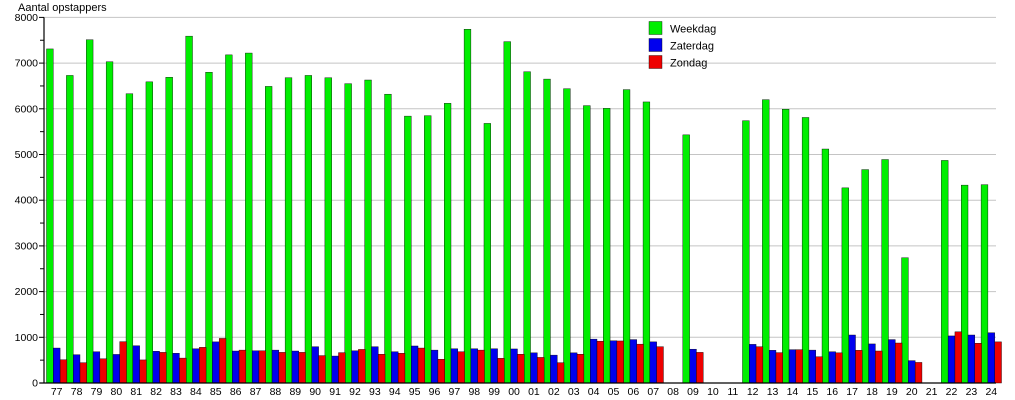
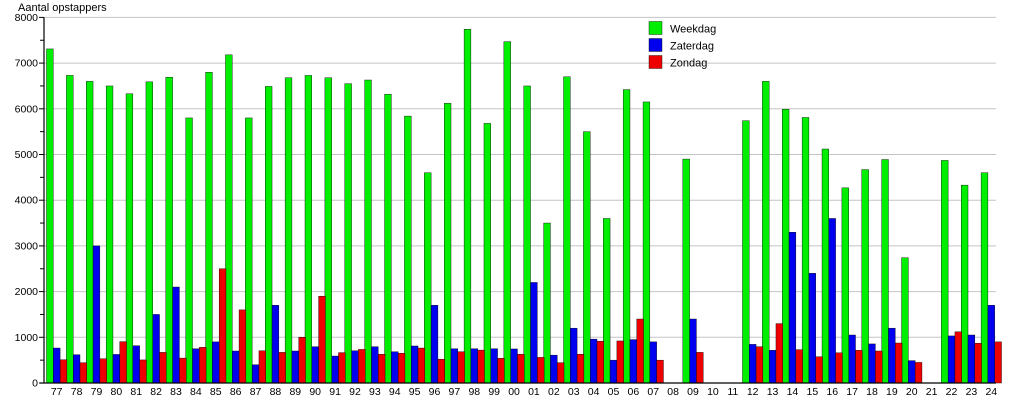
Weekdag/79: 7500 -> 6600
Zaterdag/79: 700 -> 3000
Weekdag/80: 7000 -> 6500
Zaterdag/82: 700 -> 1500
Zaterdag/83: 600 -> 2100
Weekdag/84: 7600 -> 5800
Zondag/85: 1000 -> 2500
Zondag/86: 700 -> 1600
Weekdag/87: 7200 -> 5800
Zaterdag/87: 700 -> 400
Zaterdag/88: 700 -> 1700
Zondag/89: 700 -> 1000
Zondag/90: 600 -> 1900
Weekdag/96: 5800 -> 4600
Zaterdag/96: 700 -> 1700
Weekdag/01: 6800 -> 6500
Zaterdag/01: 700 -> 2200
Weekdag/02: 6600 -> 3500
Weekdag/03: 6400 -> 6700
Zaterdag/03: 700 -> 1200
Weekdag/04: 6100 -> 5500
Weekdag/05: 6000 -> 3600
Zaterdag/05: 900 -> 500
Zondag/06: 800 -> 1400
Zondag/07: 800 -> 500
Weekdag/09: 5400 -> 4900
Zaterdag/09: 700 -> 1400
Weekdag/13: 6200 -> 6600
Zondag/13: 700 -> 1300
Zaterdag/14: 700 -> 3300
Zaterdag/15: 700 -> 2400
Zaterdag/16: 700 -> 3600
Zaterdag/19: 1000 -> 1200
Weekdag/24: 4300 -> 4600
Zaterdag/24: 1100 -> 1700
